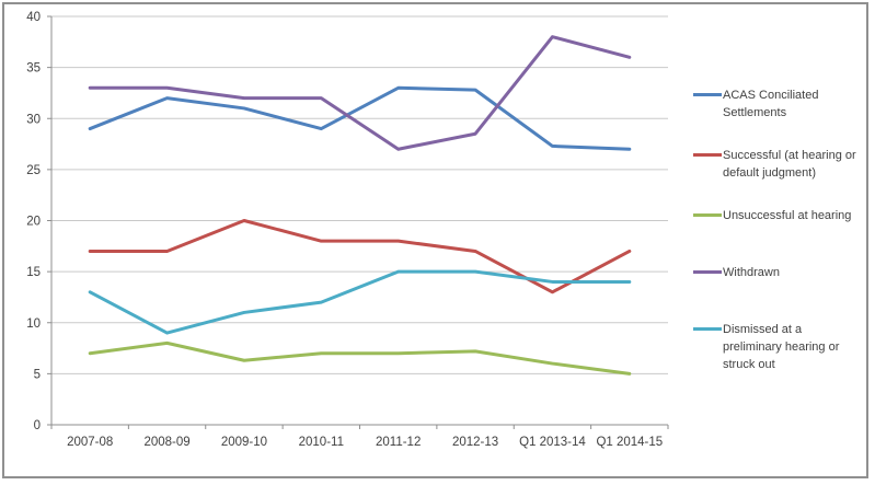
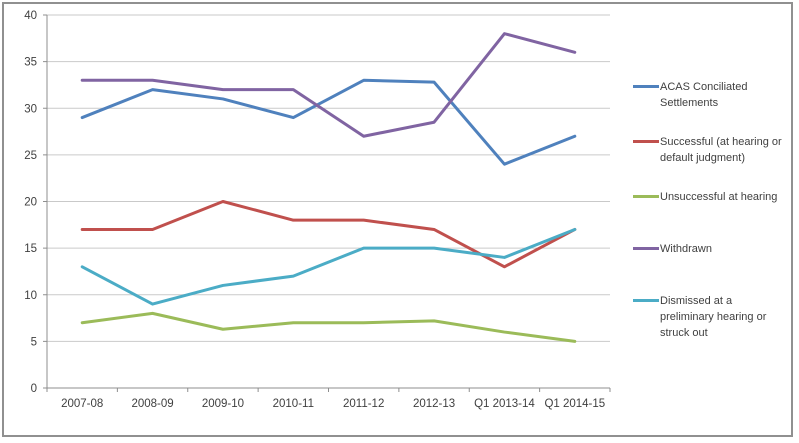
ACAS Conciliated Settlements/Q1 2013-14: 27 -> 24
Dismissed at a preliminary hearing or struck out/Q1 2014-15: 14 -> 17
